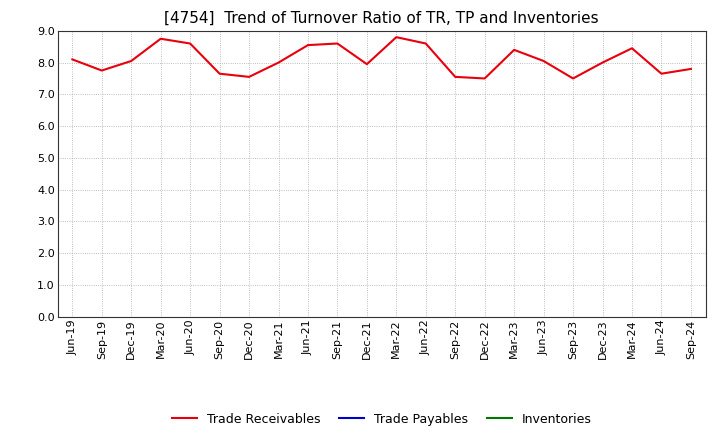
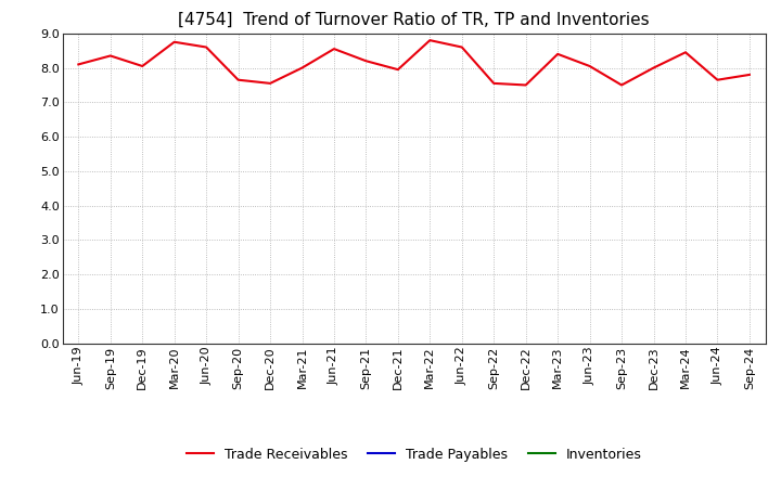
Sep-19: 7.75 -> 8.35
Sep-21: 8.60 -> 8.20
